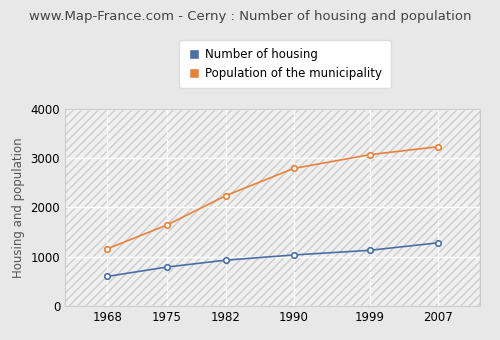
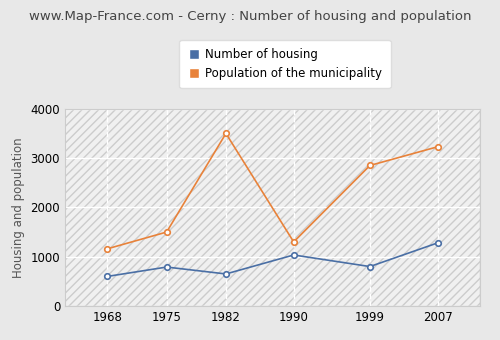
Population of the municipality/1975: 1640 -> 1500
Number of housing/1982: 930 -> 650
Population of the municipality/1982: 2240 -> 3500
Population of the municipality/1990: 2790 -> 1300
Number of housing/1999: 1130 -> 800
Population of the municipality/1999: 3070 -> 2850
